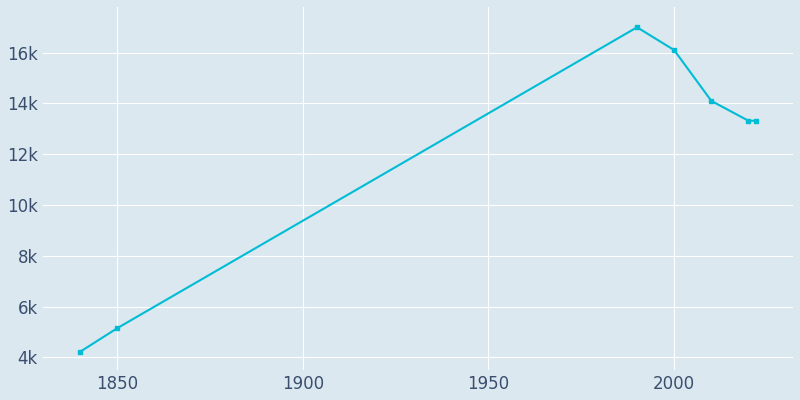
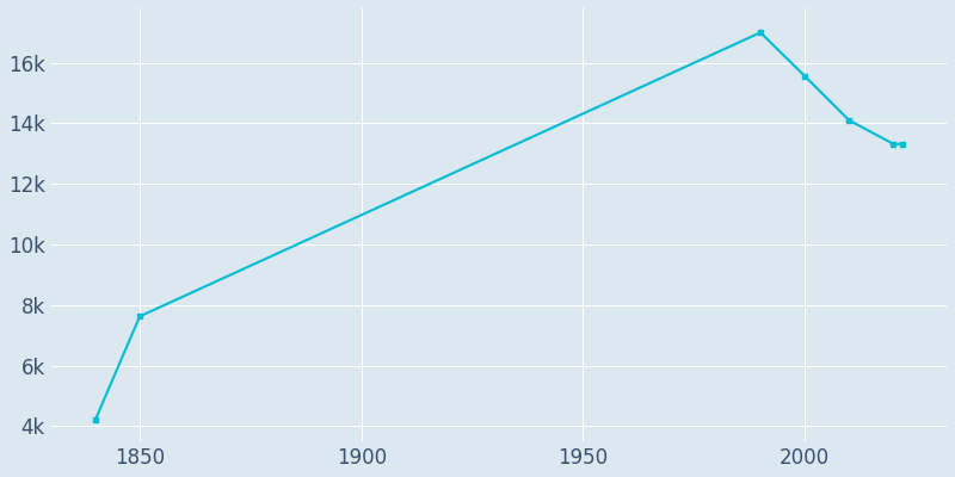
1850: 5.15k -> 7.63k
2000: 16.10k -> 15.56k
